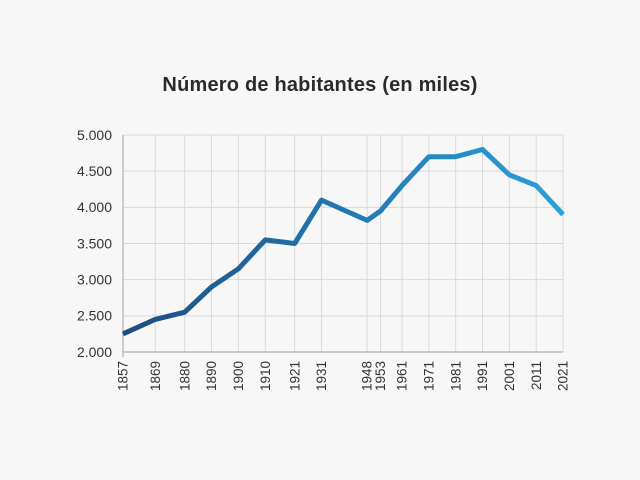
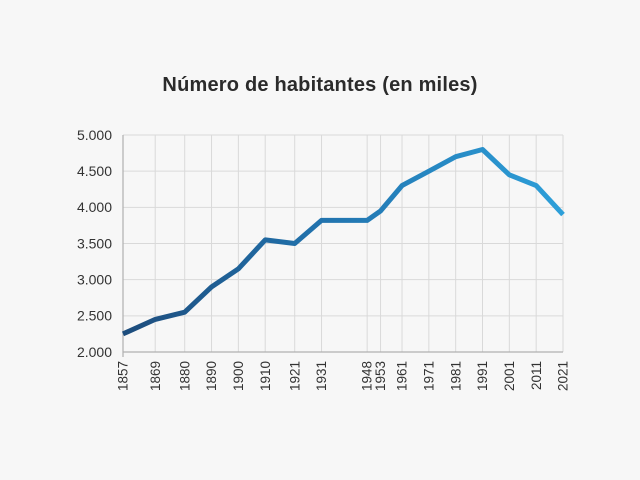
1931: 4100 -> 3800
1971: 4700 -> 4500
